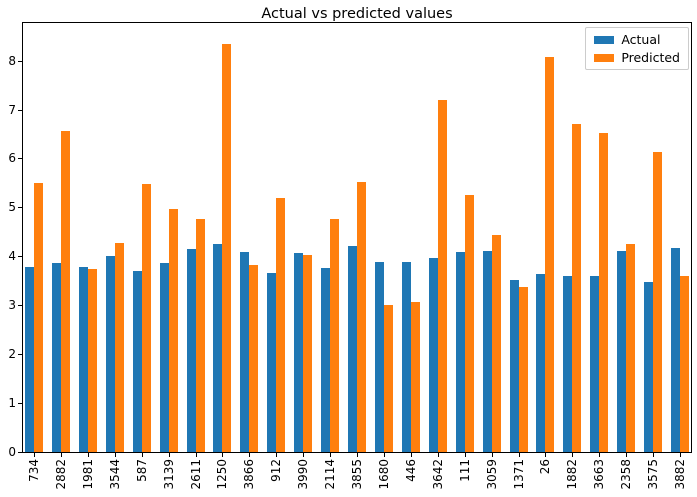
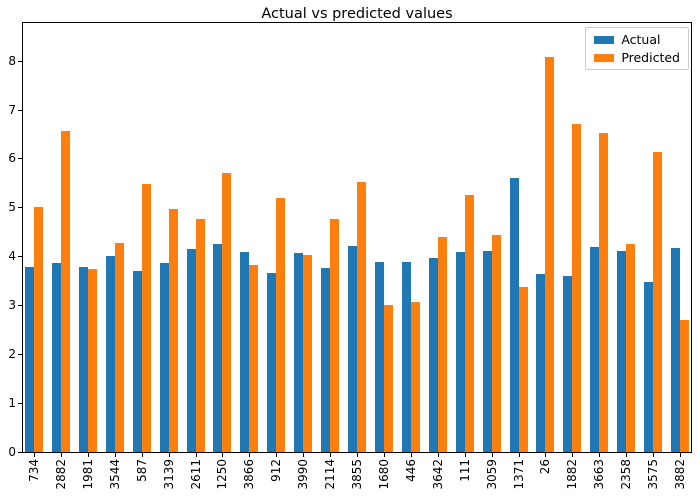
Predicted/734: 5.5 -> 5.0
Predicted/1250: 8.3 -> 5.7
Predicted/3642: 7.2 -> 4.4
Actual/1371: 3.5 -> 5.6
Actual/3663: 3.6 -> 4.2
Predicted/3882: 3.6 -> 2.7
